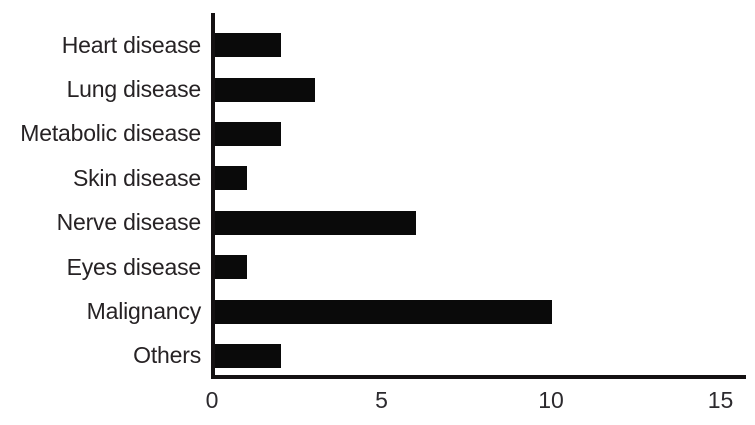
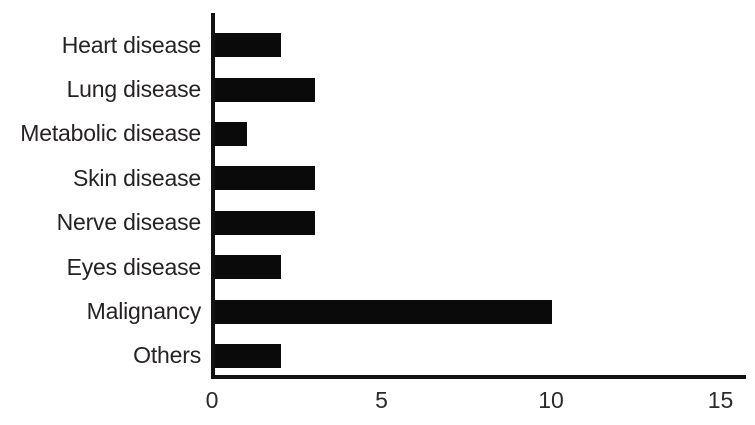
Metabolic disease: 2 -> 1
Skin disease: 1 -> 3
Nerve disease: 6 -> 3
Eyes disease: 1 -> 2
